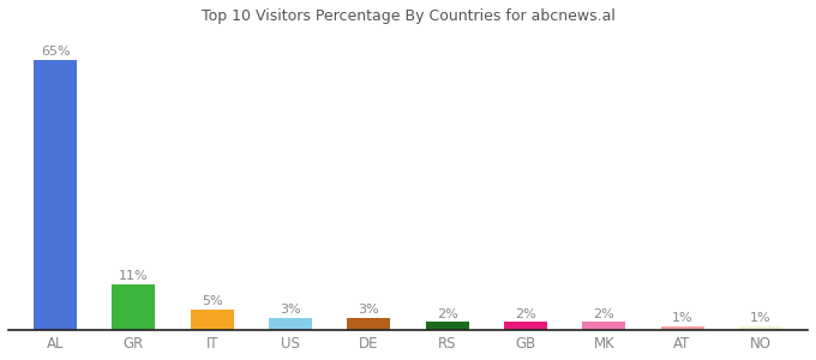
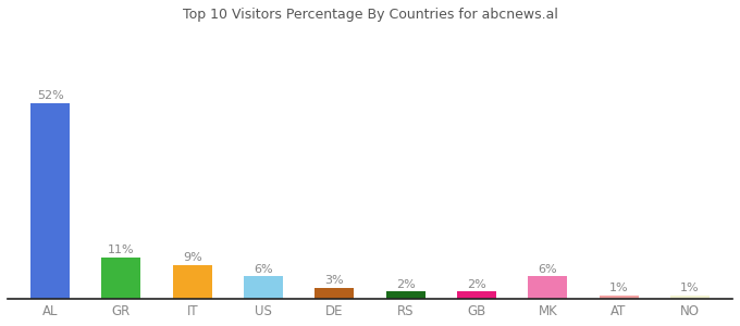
AL: 65% -> 52%
IT: 5% -> 9%
US: 3% -> 6%
MK: 2% -> 6%
